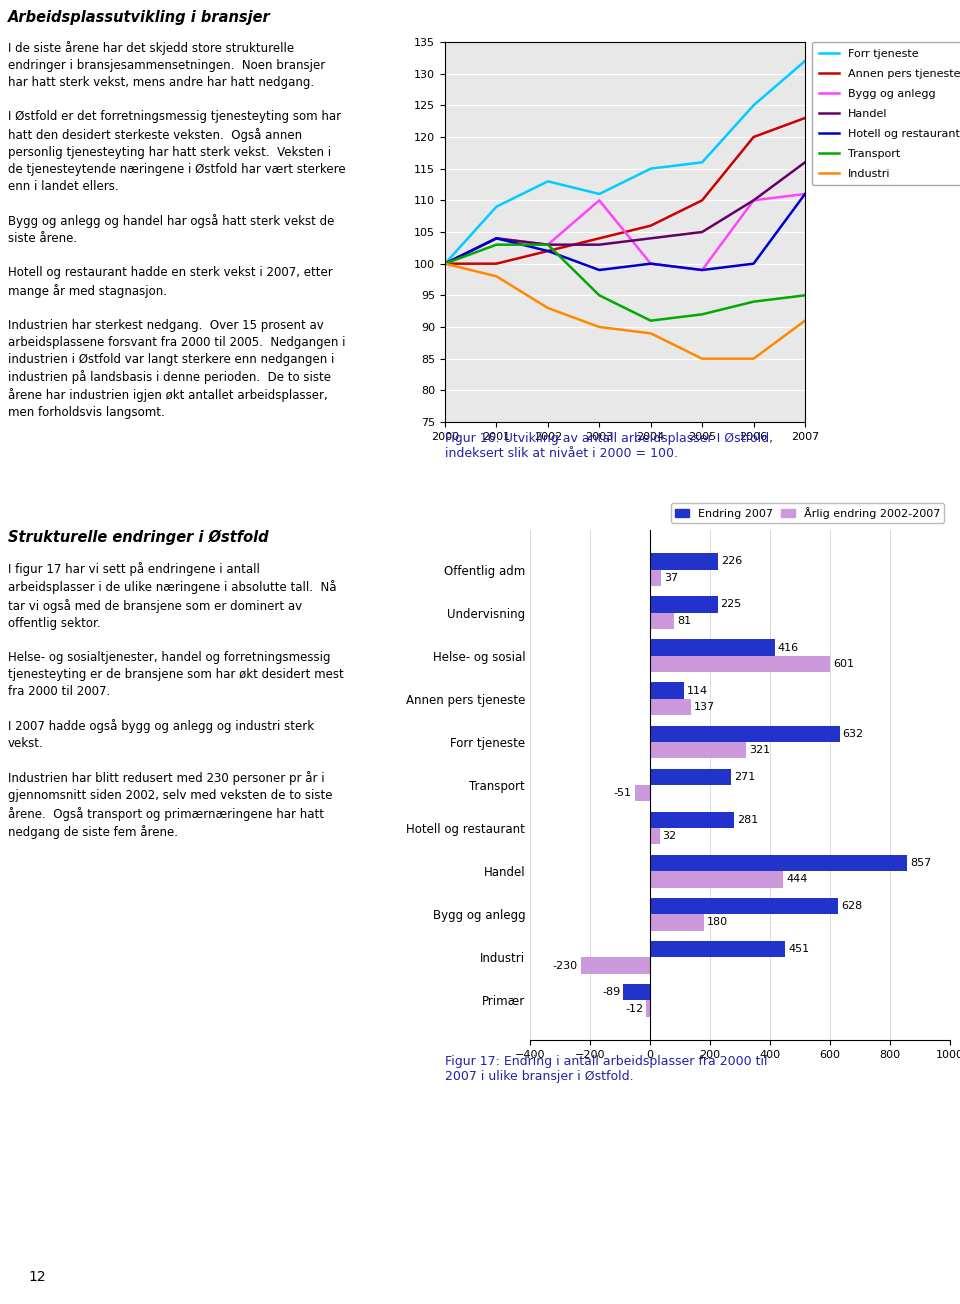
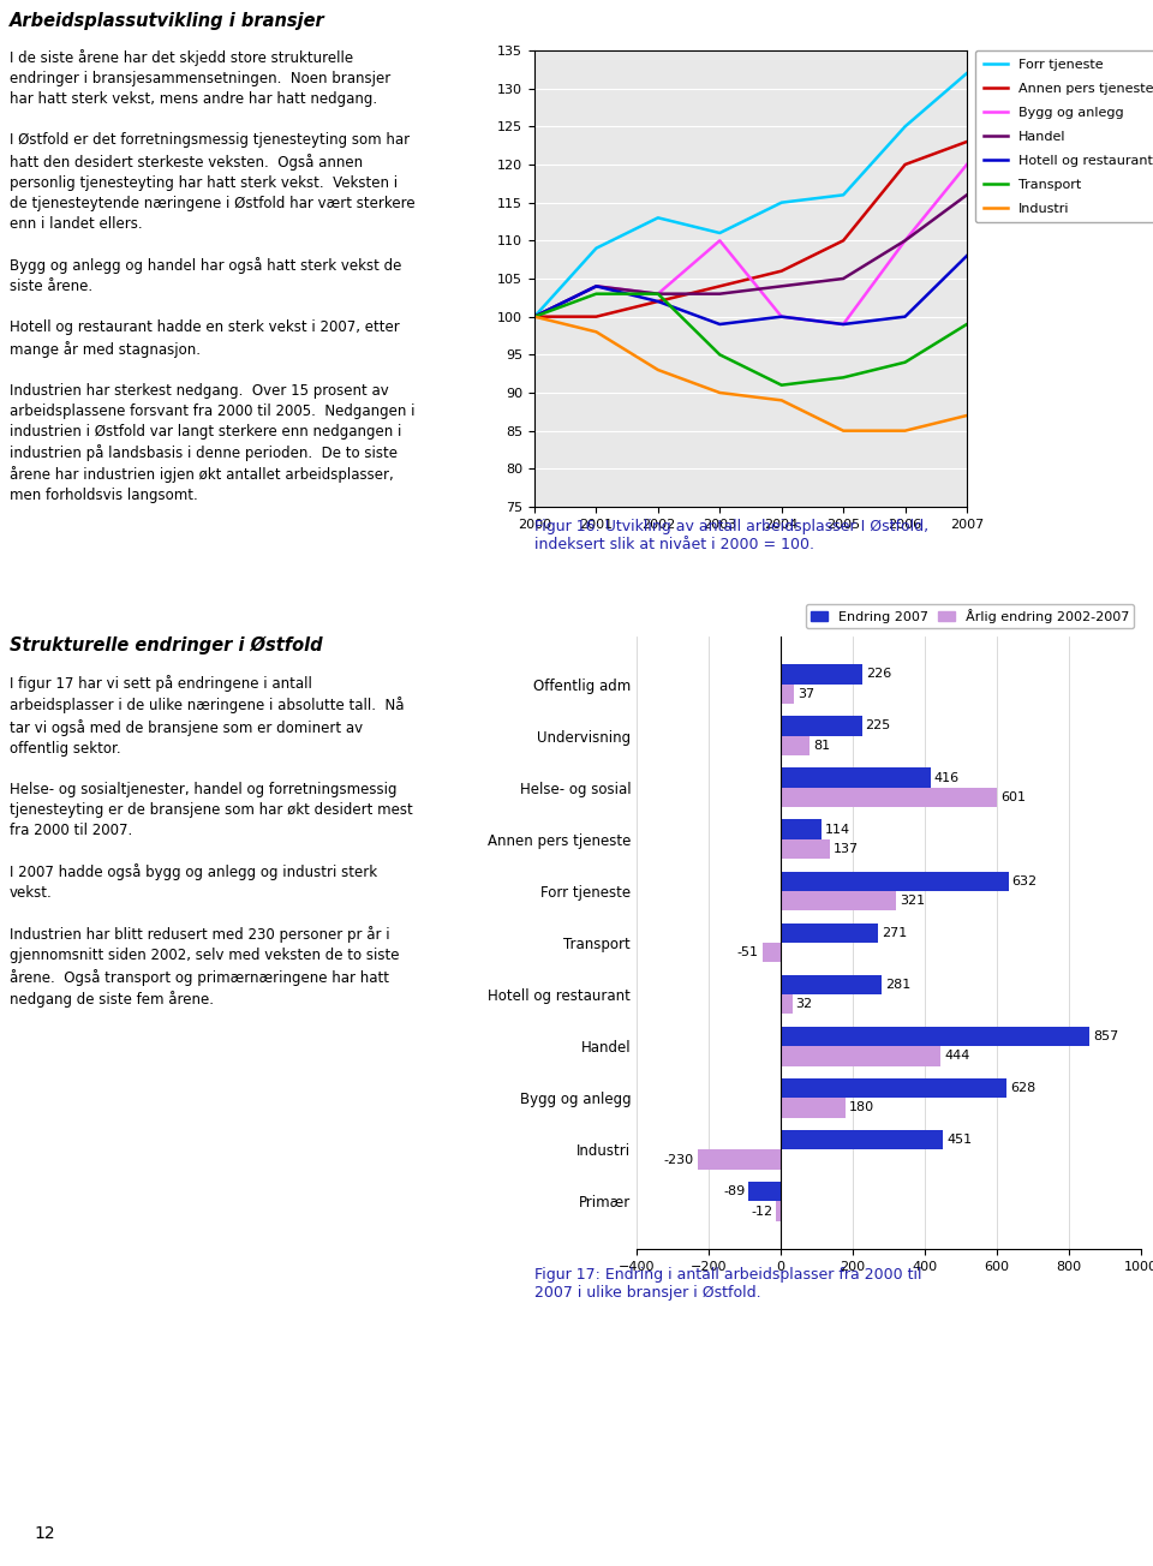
Bygg og anlegg/2007: 111 -> 120
Hotell og restaurant/2007: 111 -> 108
Transport/2007: 95 -> 99
Industri/2007: 91 -> 87
